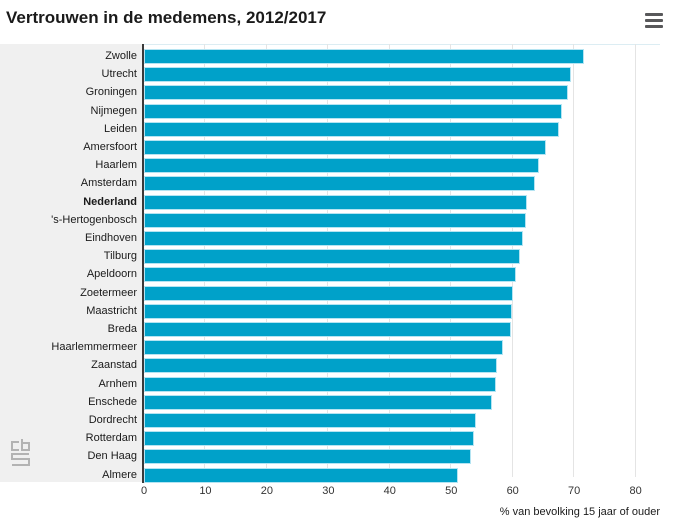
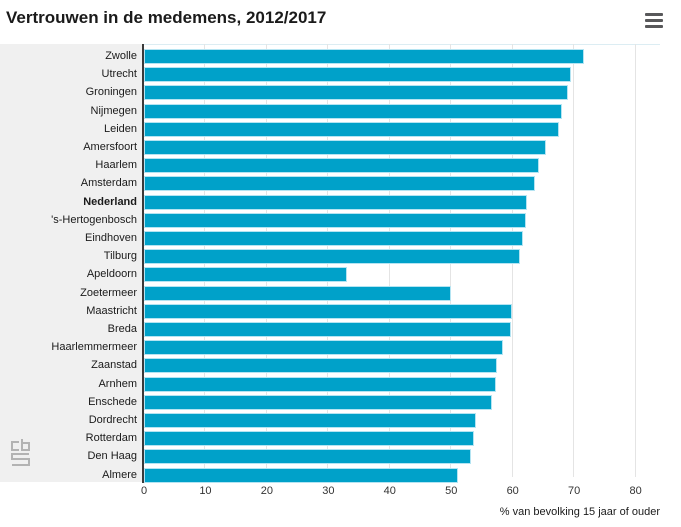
Apeldoorn: 61 -> 33
Zoetermeer: 60 -> 50
